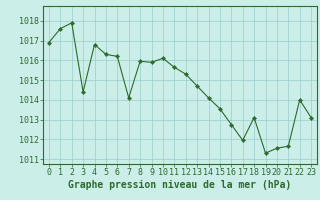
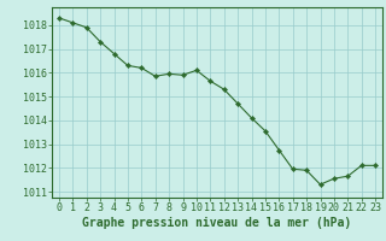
0: 1016.9 -> 1018.3
1: 1017.6 -> 1018.1
3: 1014.4 -> 1017.3
7: 1014.1 -> 1015.9
18: 1013.1 -> 1011.9
22: 1014.0 -> 1012.1
23: 1013.1 -> 1012.1
